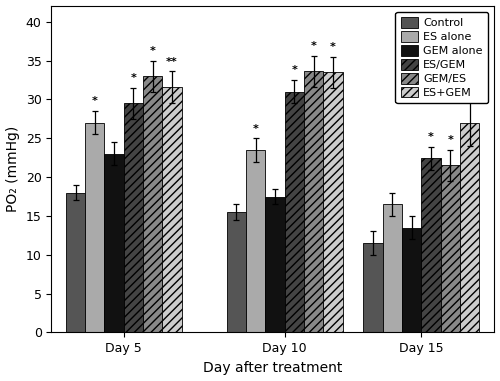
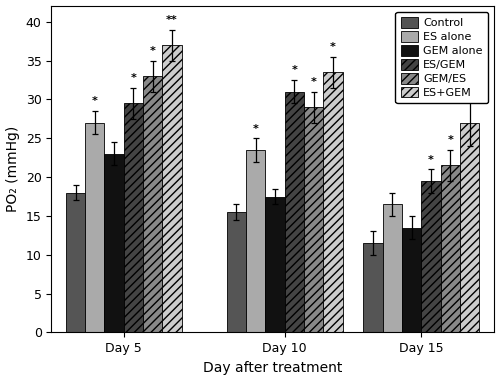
ES+GEM/Day 5: 31.6 -> 37.0
GEM/ES/Day 10: 33.6 -> 29.0
ES/GEM/Day 15: 22.4 -> 19.5
